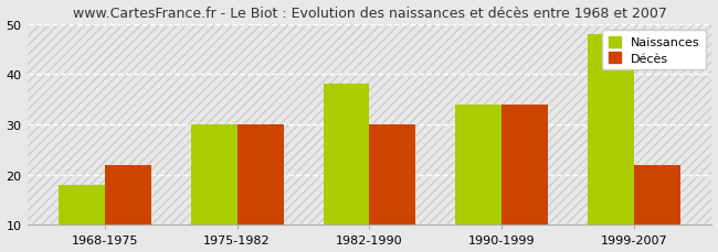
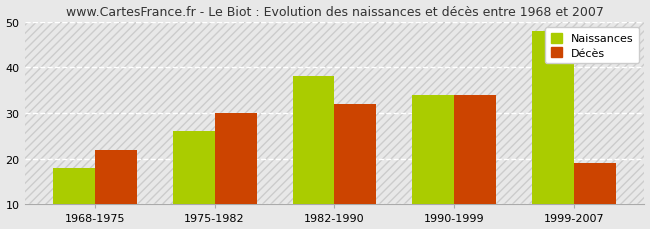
Naissances/1975-1982: 30 -> 26
Décès/1982-1990: 30 -> 32
Décès/1999-2007: 22 -> 19
